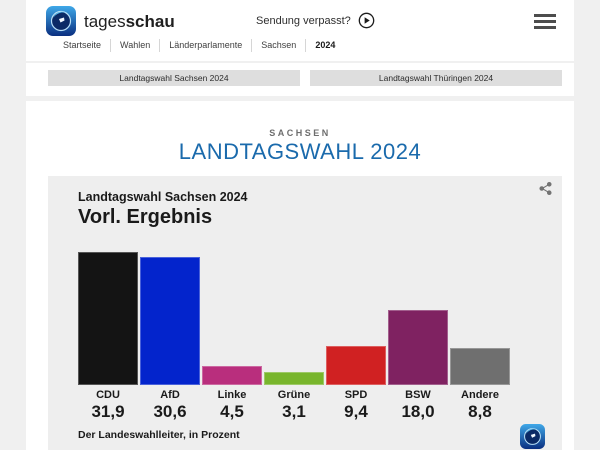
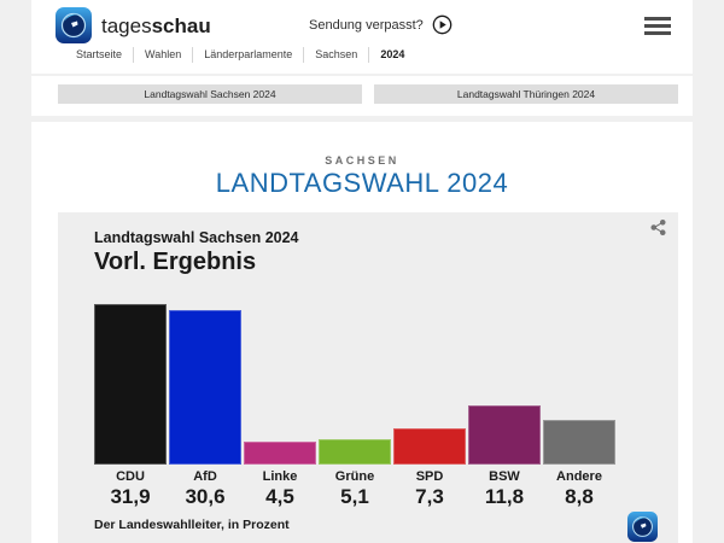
Grüne: 3,1 -> 5,1
SPD: 9,4 -> 7,3
BSW: 18,0 -> 11,8
